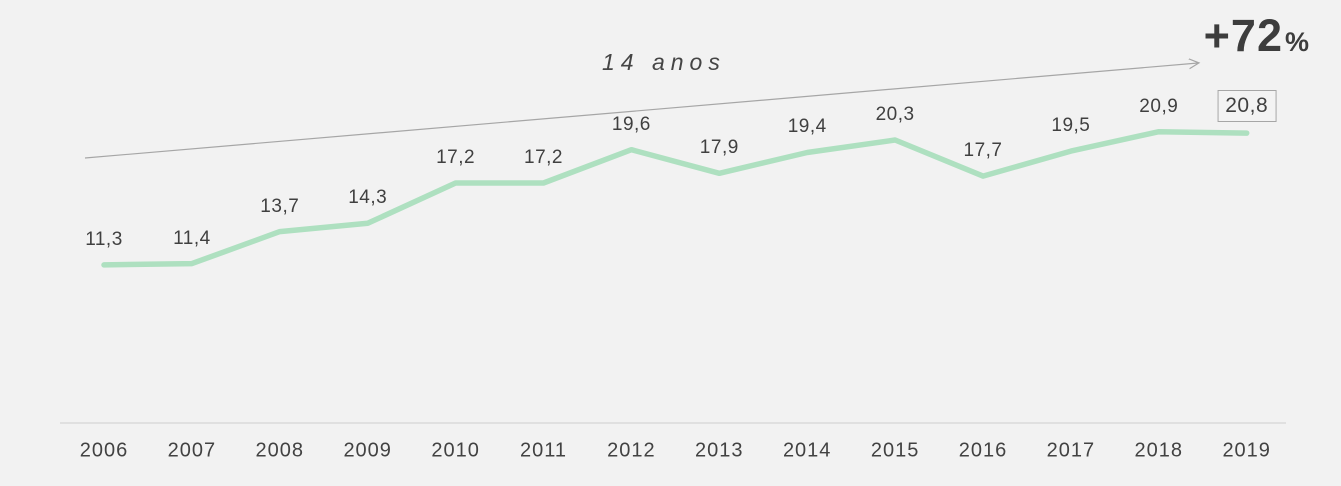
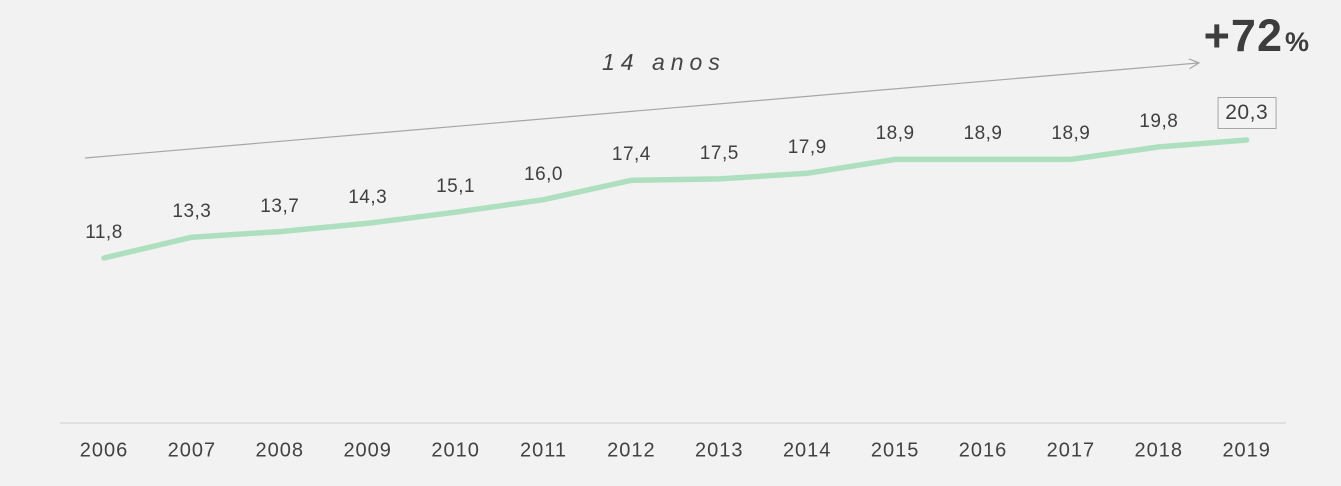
2006: 11,3 -> 11,8
2007: 11,4 -> 13,3
2010: 17,2 -> 15,1
2011: 17,2 -> 16,0
2012: 19,6 -> 17,4
2013: 17,9 -> 17,5
2014: 19,4 -> 17,9
2015: 20,3 -> 18,9
2016: 17,7 -> 18,9
2017: 19,5 -> 18,9
2018: 20,9 -> 19,8
2019: 20,8 -> 20,3
